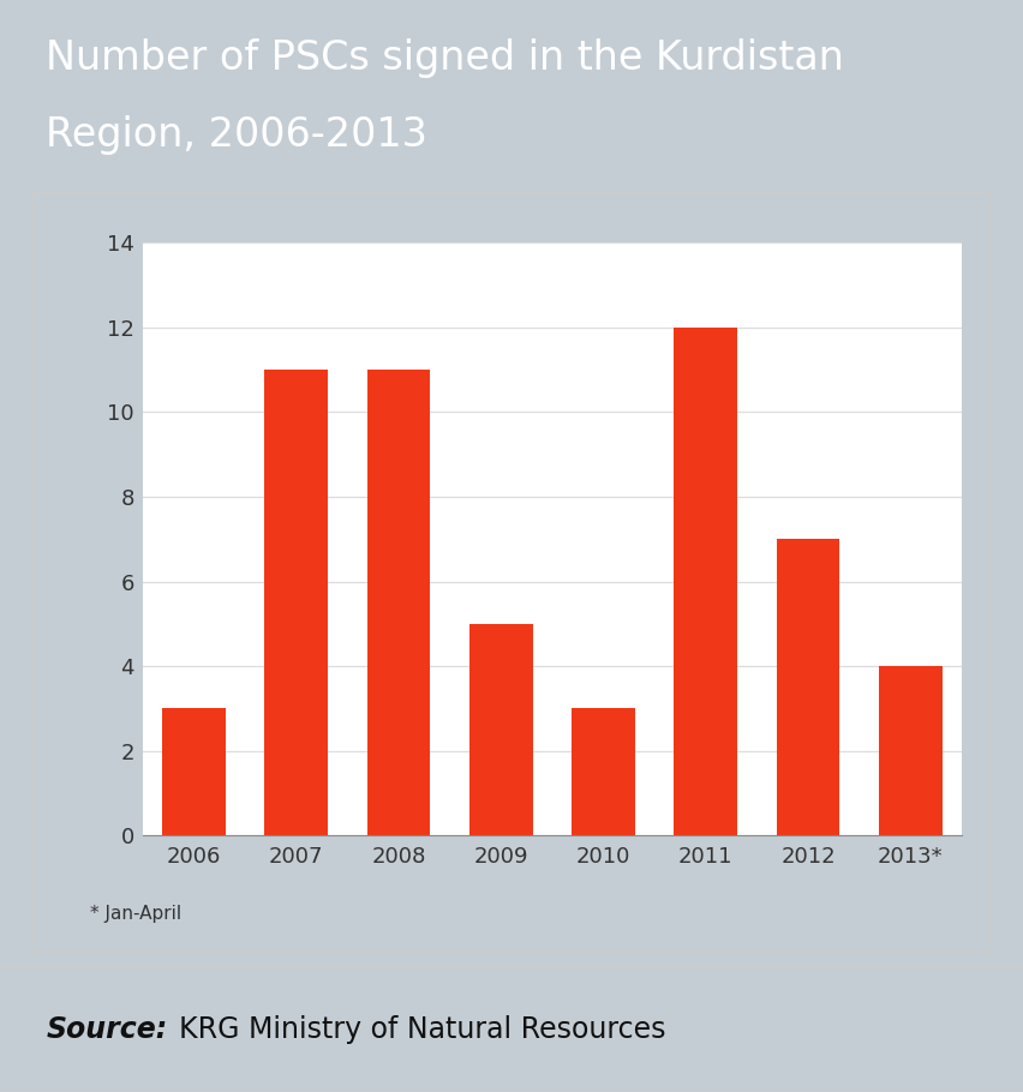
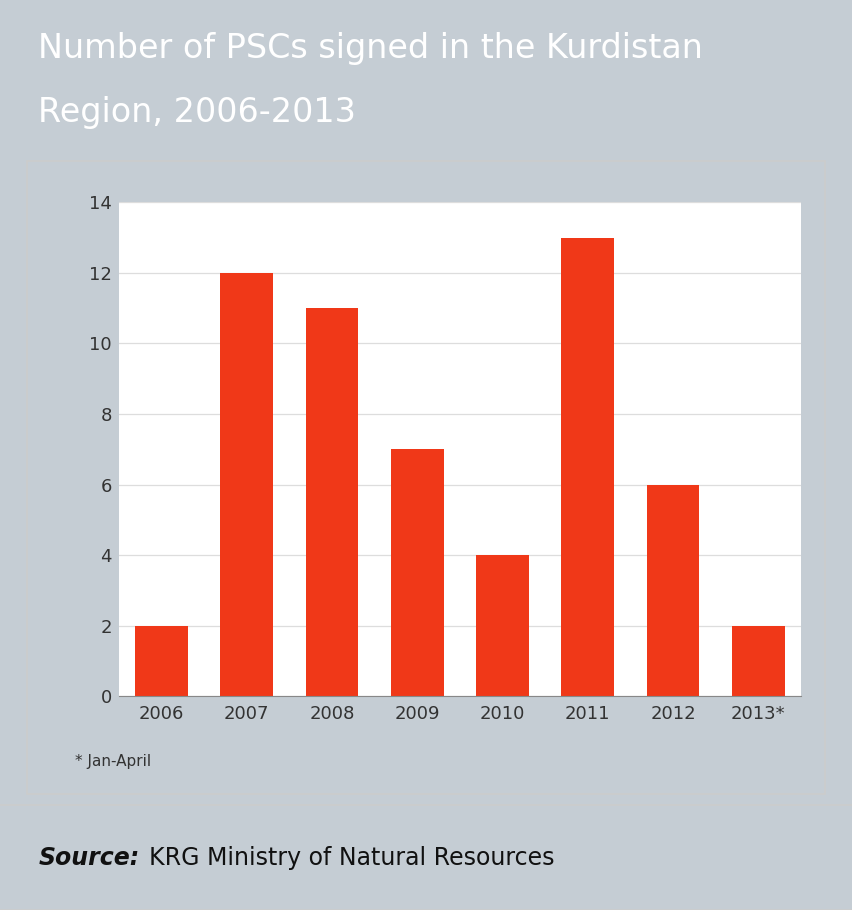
2006: 3 -> 2
2007: 11 -> 12
2009: 5 -> 7
2010: 3 -> 4
2011: 12 -> 13
2012: 7 -> 6
2013*: 4 -> 2
